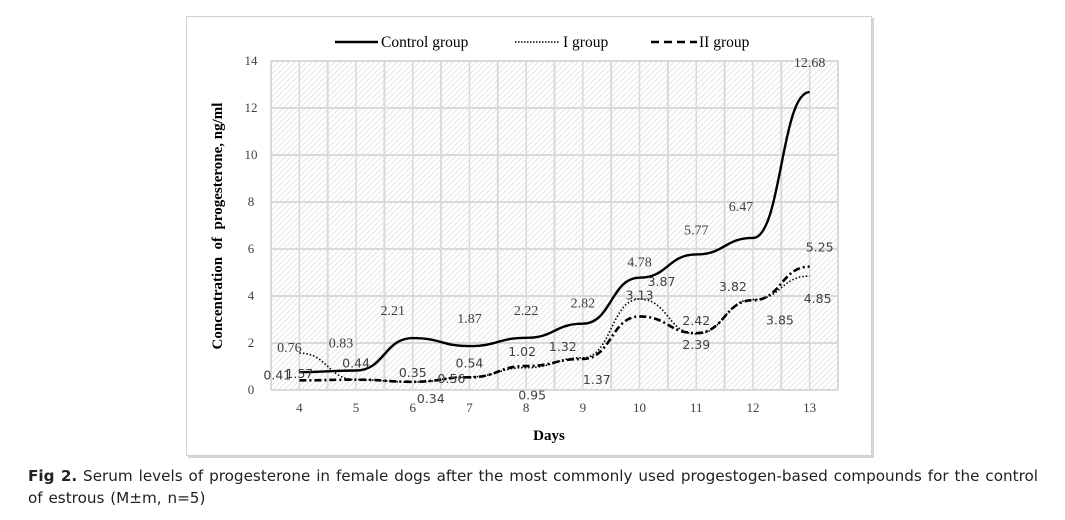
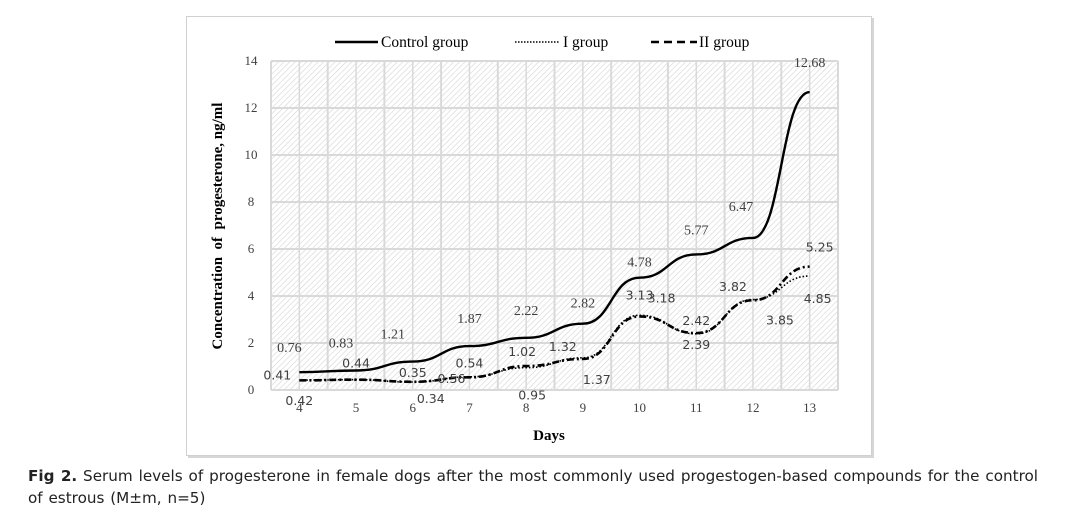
I group/4: 1.57 -> 0.42
Control group/6: 2.21 -> 1.21
I group/10: 3.87 -> 3.18
